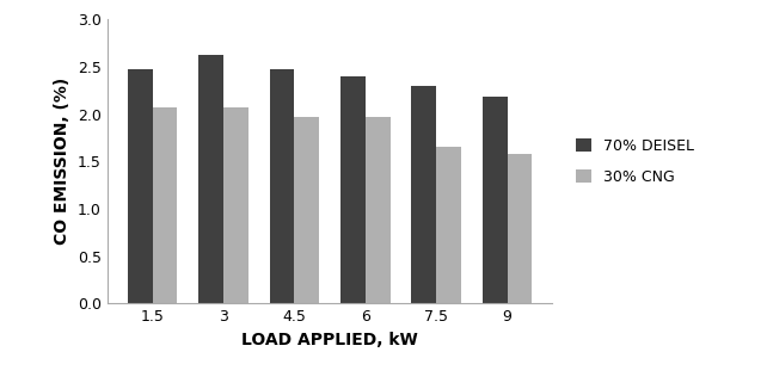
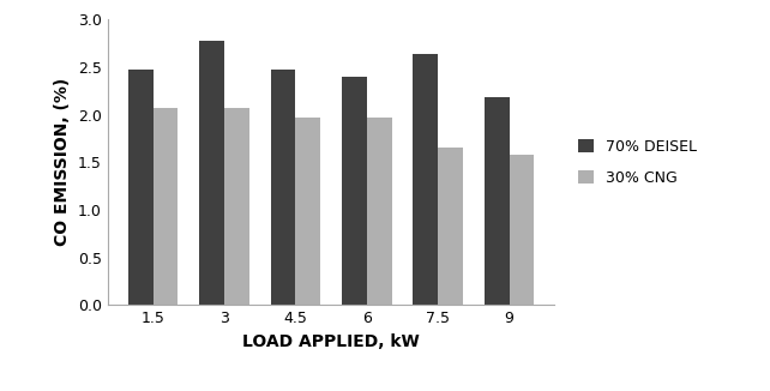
70% DEISEL/3: 2.62 -> 2.78
70% DEISEL/7.5: 2.30 -> 2.64
